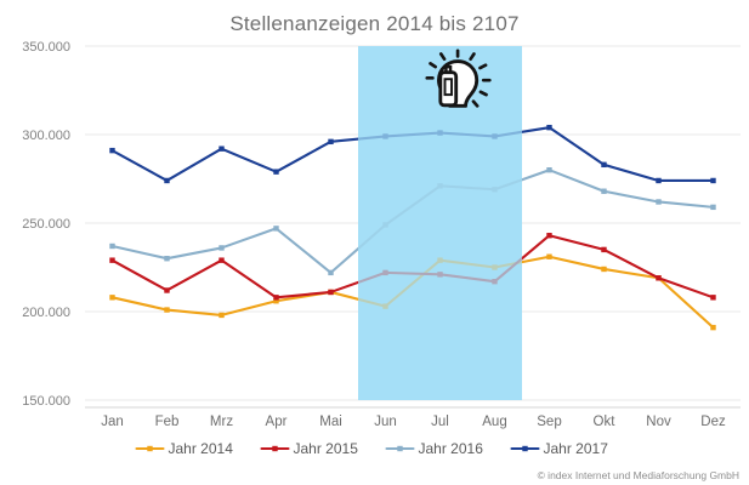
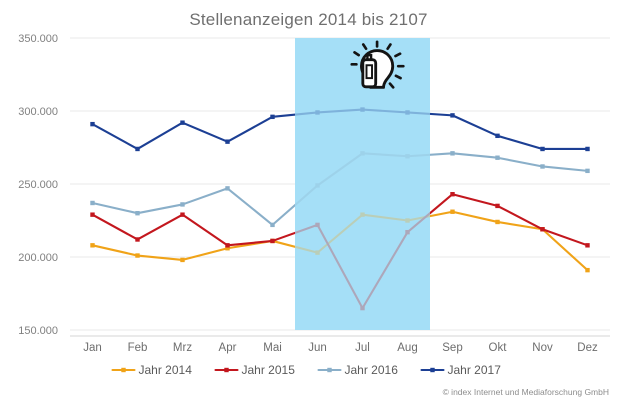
Jahr 2015/Jul: 221000 -> 165000
Jahr 2016/Sep: 280000 -> 271000
Jahr 2017/Sep: 304000 -> 297000
